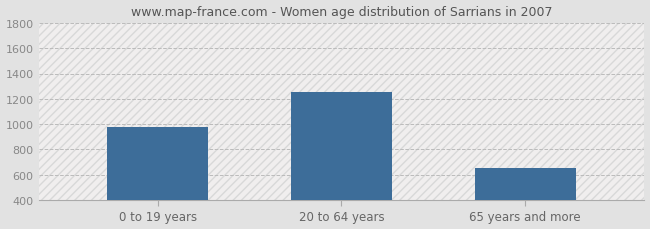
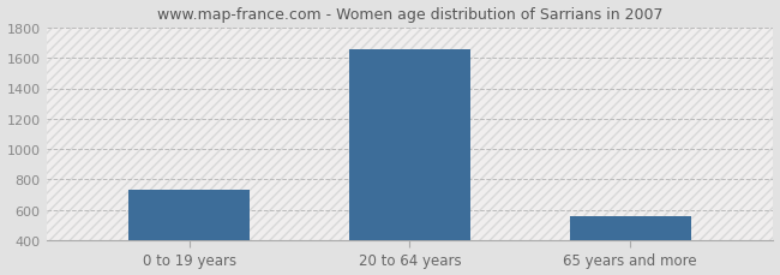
0 to 19 years: 980 -> 730
20 to 64 years: 1250 -> 1660
65 years and more: 650 -> 560
